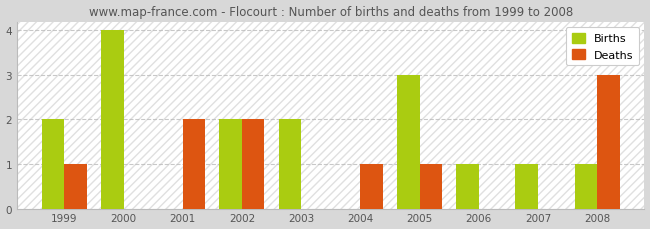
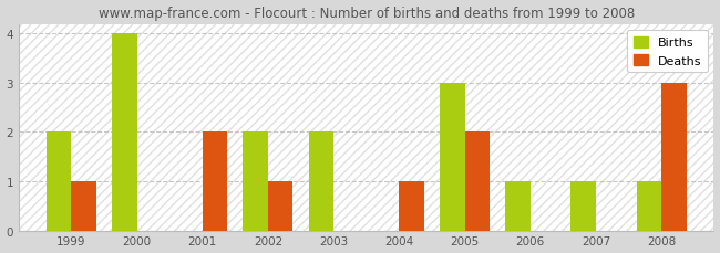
Deaths/2002: 2 -> 1
Deaths/2005: 1 -> 2
